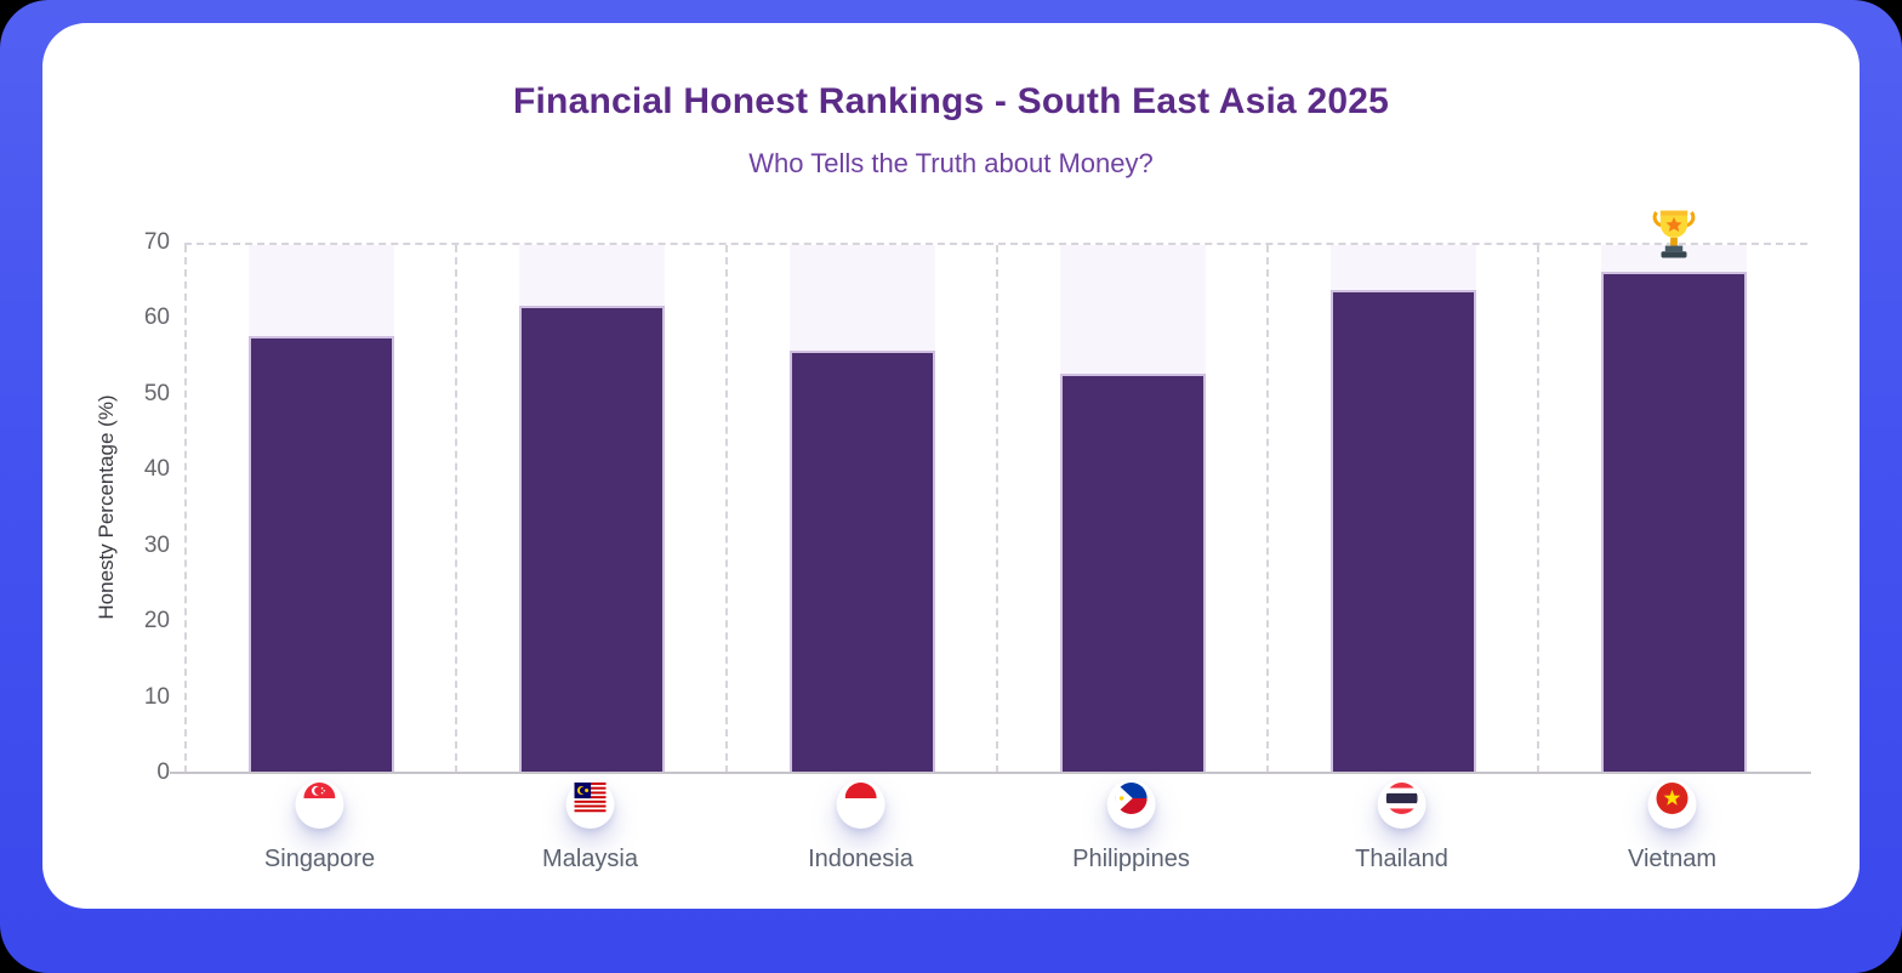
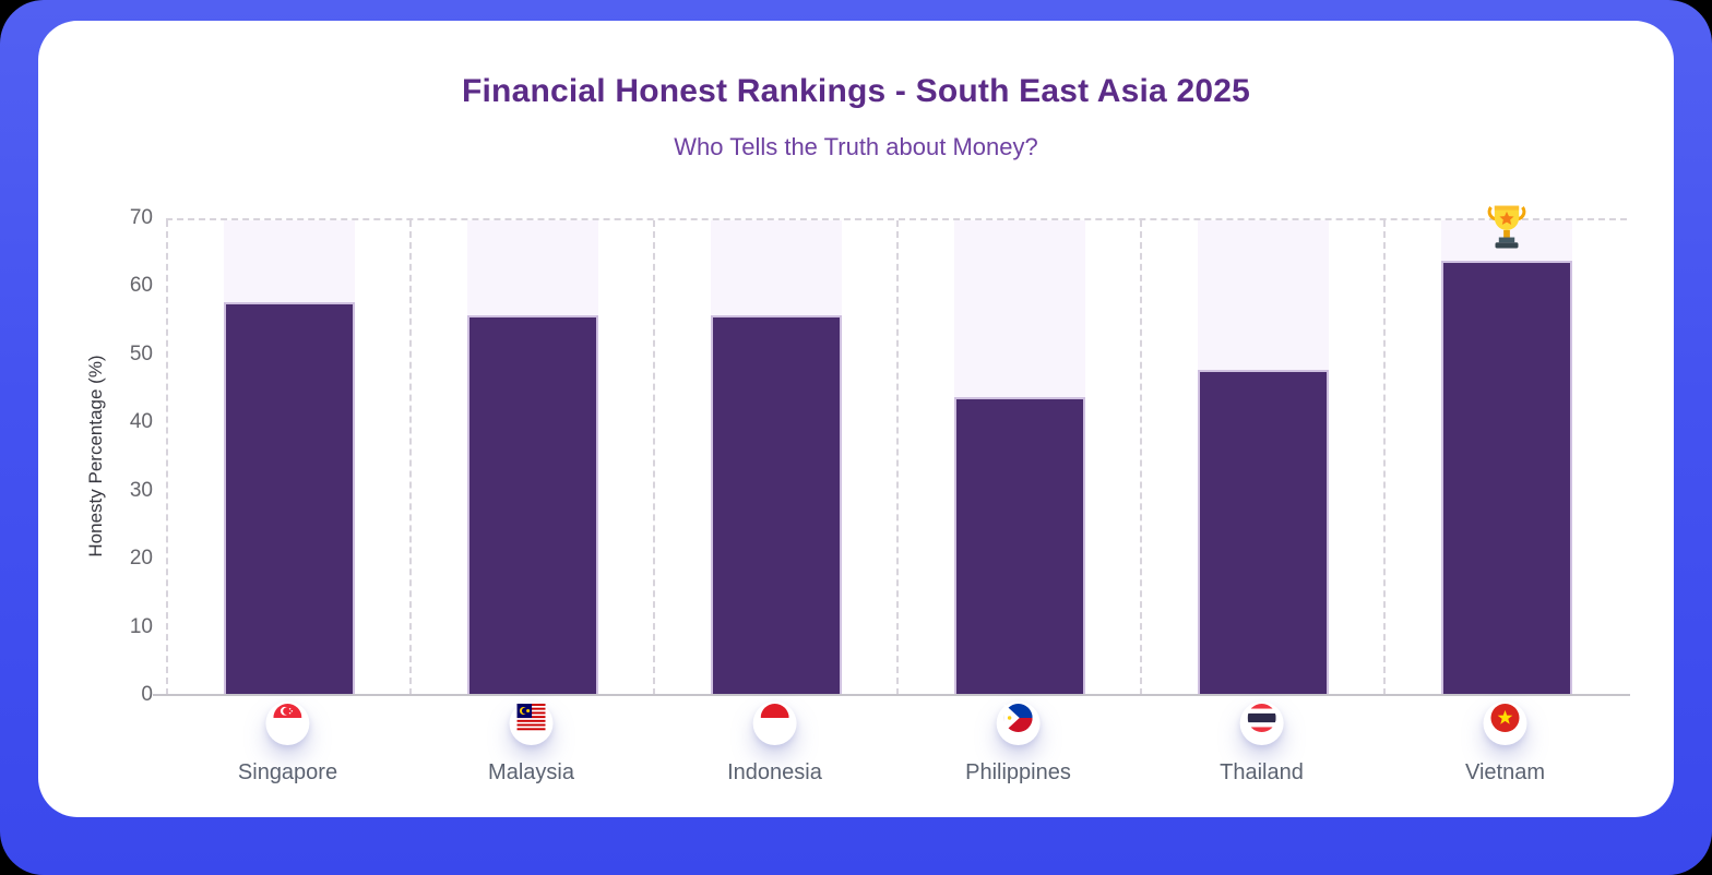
Malaysia: 62 -> 56
Philippines: 53 -> 44
Thailand: 64 -> 48
Vietnam: 66 -> 64
